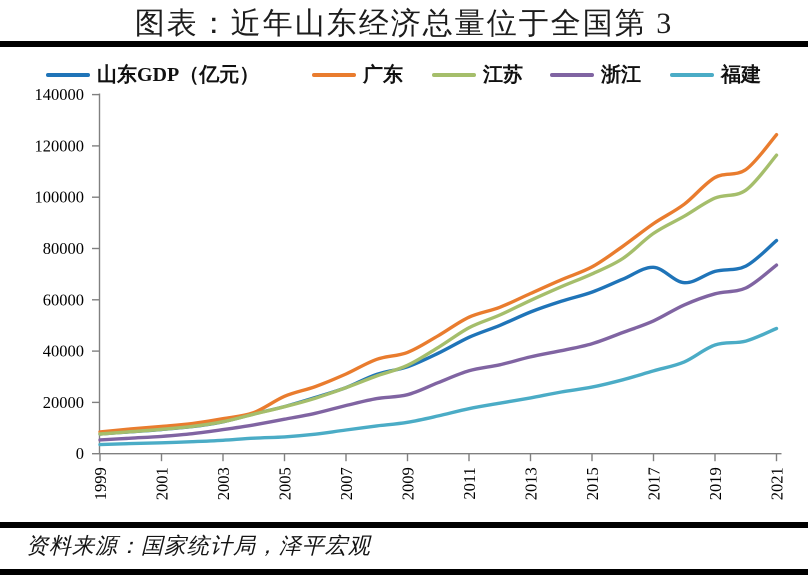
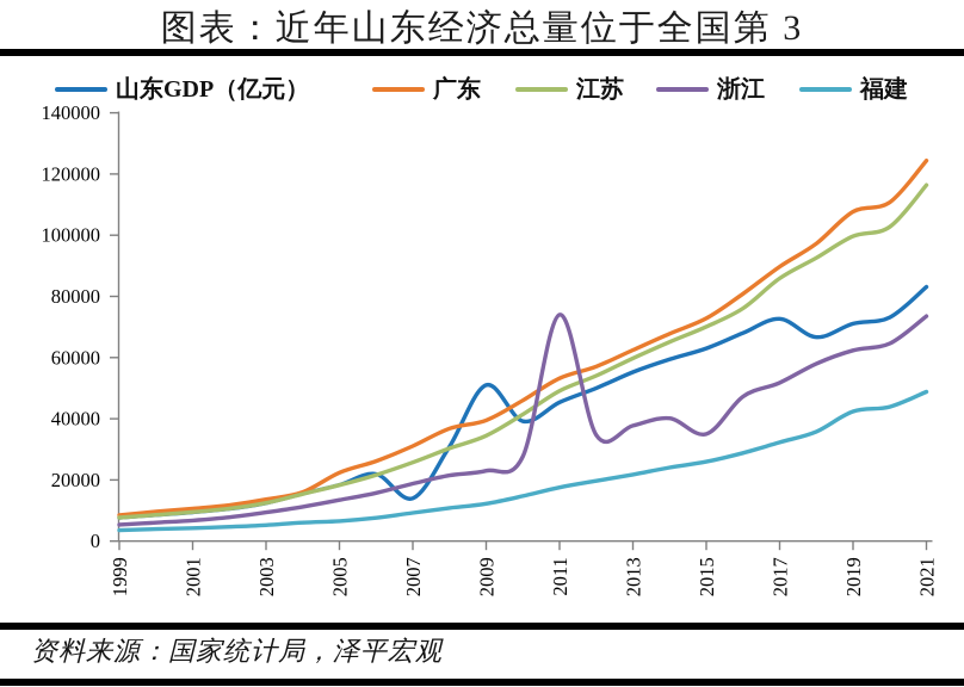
山东GDP（亿元）/2007: 26000 -> 14000
山东GDP（亿元）/2009: 34000 -> 51000
浙江/2011: 32000 -> 74000
浙江/2015: 43000 -> 35000
